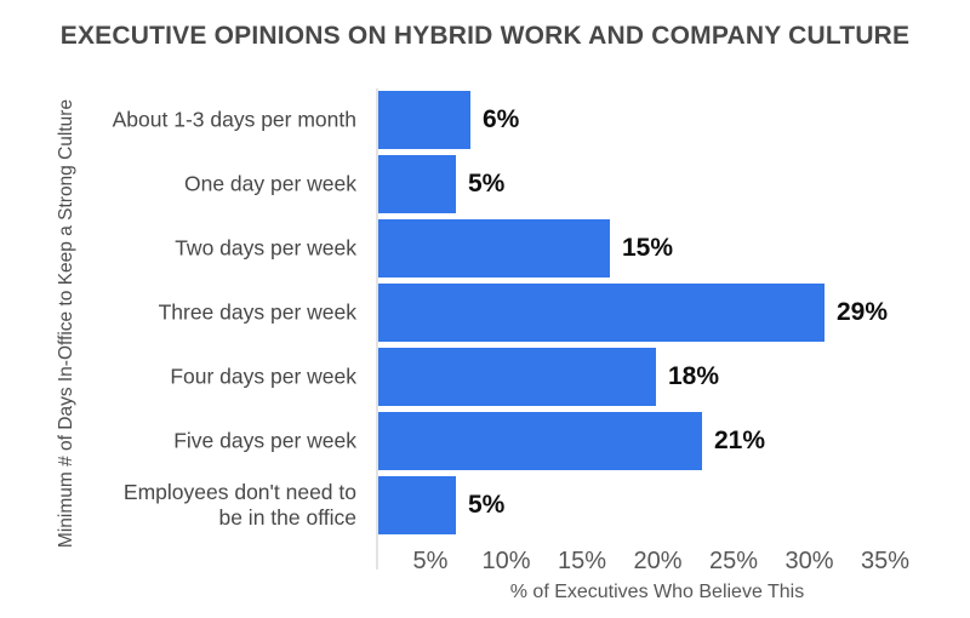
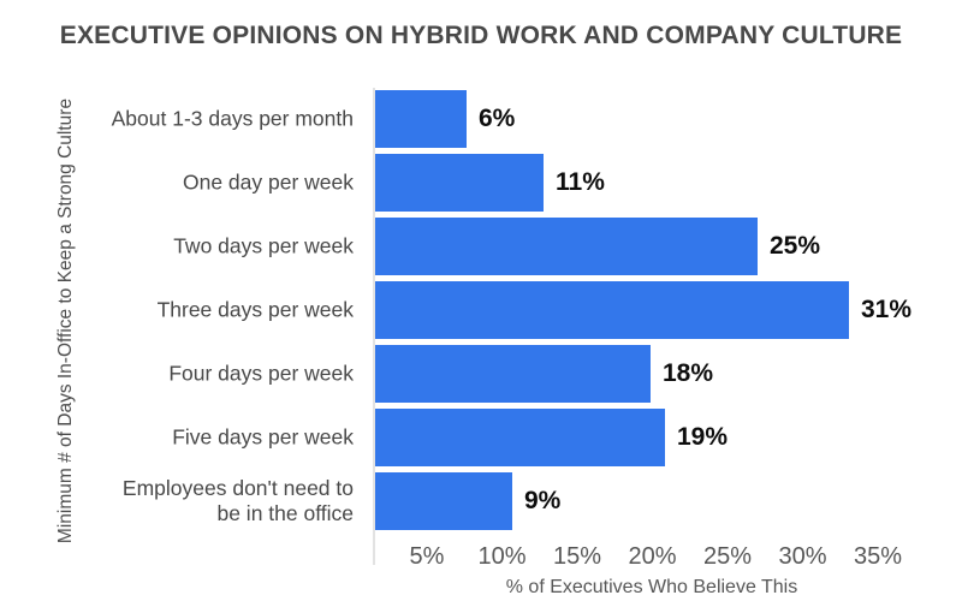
One day per week: 5% -> 11%
Two days per week: 15% -> 25%
Three days per week: 29% -> 31%
Five days per week: 21% -> 19%
Employees don't need to be in the office: 5% -> 9%
